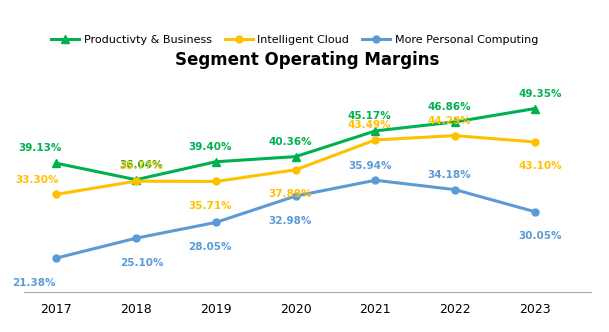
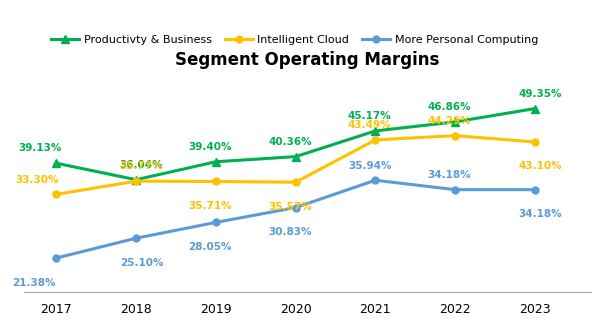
Intelligent Cloud/2020: 37.89% -> 35.57%
More Personal Computing/2020: 32.98% -> 30.83%
More Personal Computing/2023: 30.05% -> 34.18%
